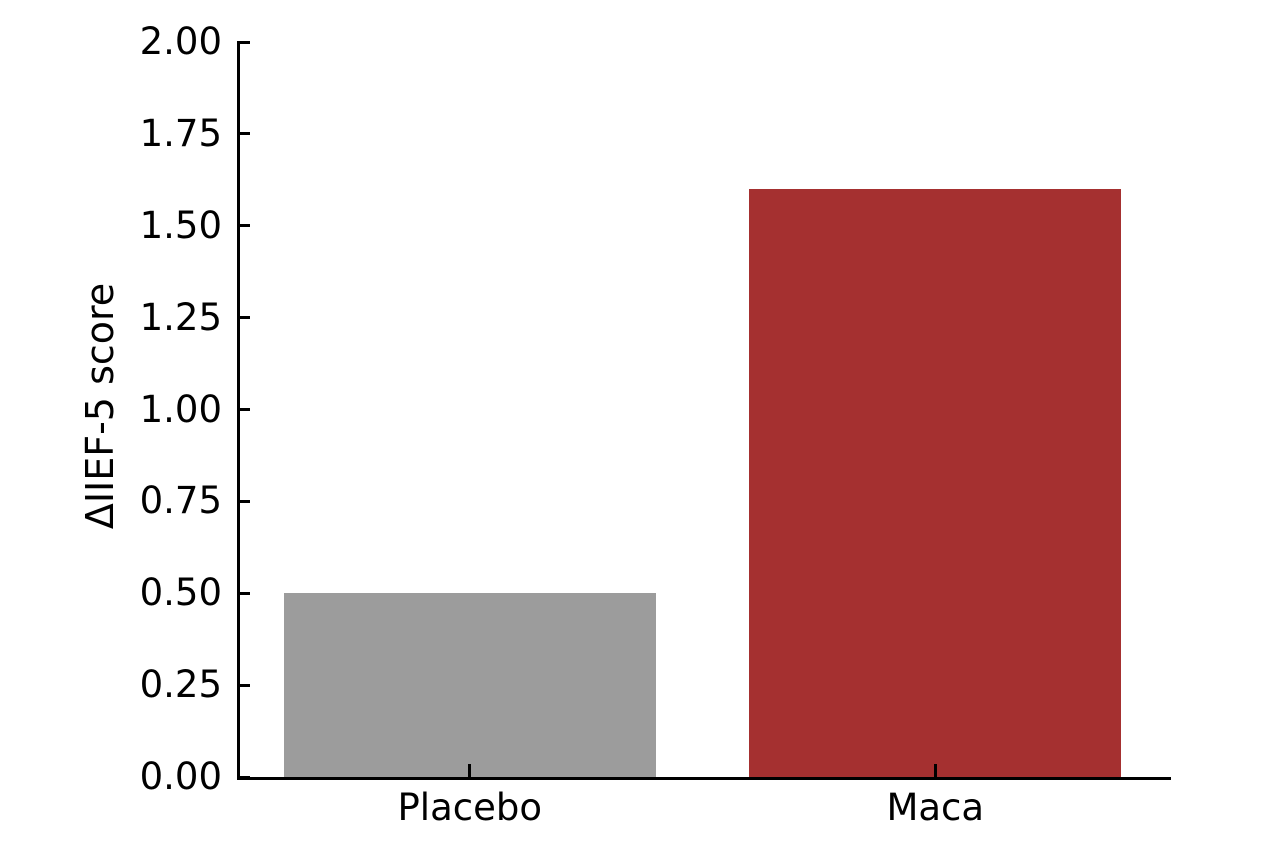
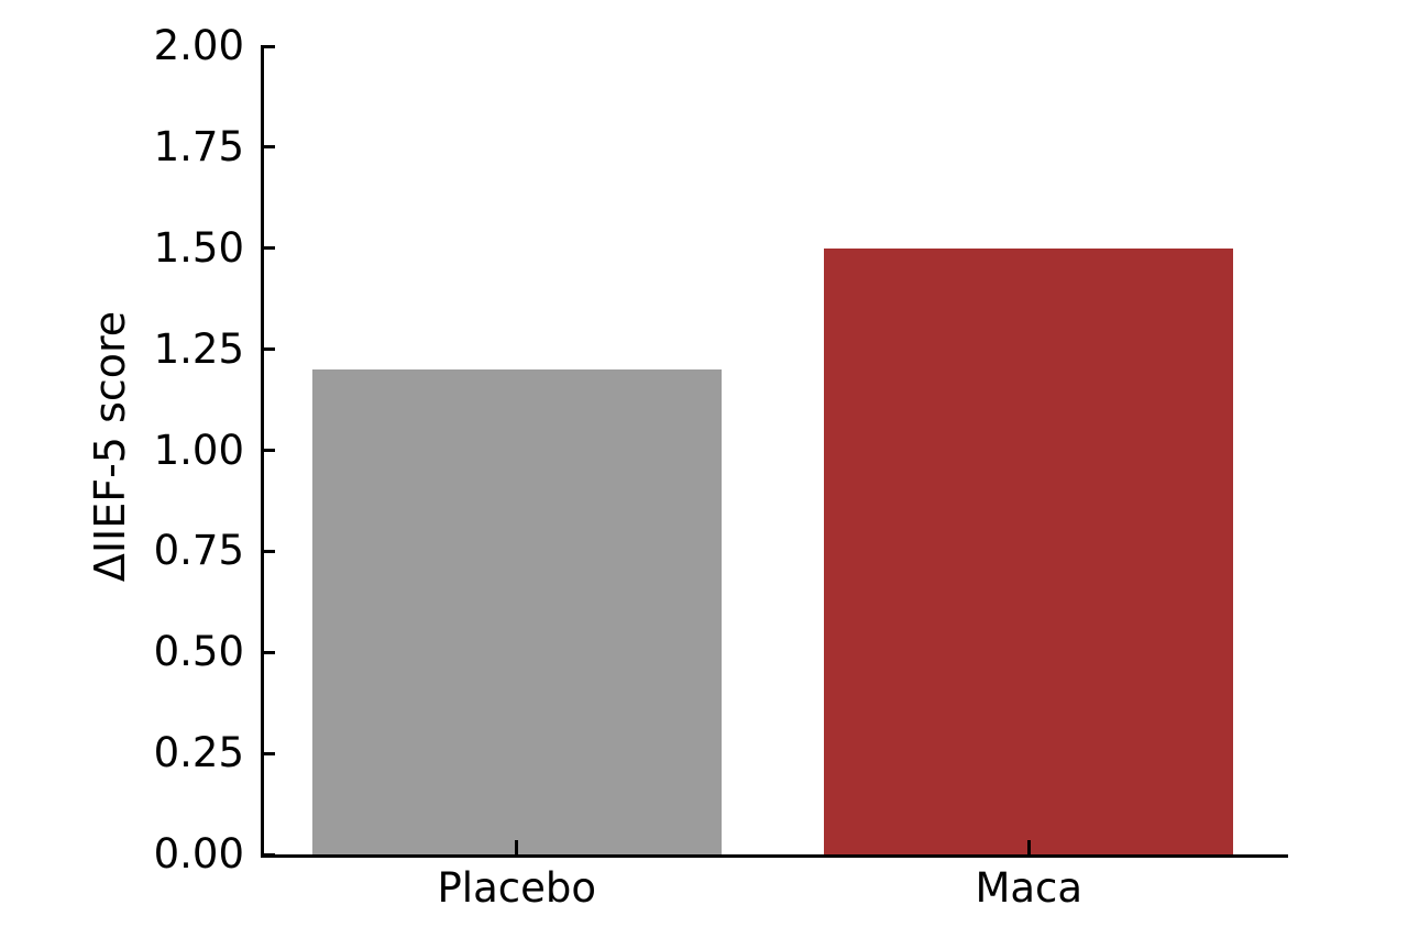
Placebo: 0.5 -> 1.2
Maca: 1.6 -> 1.5
